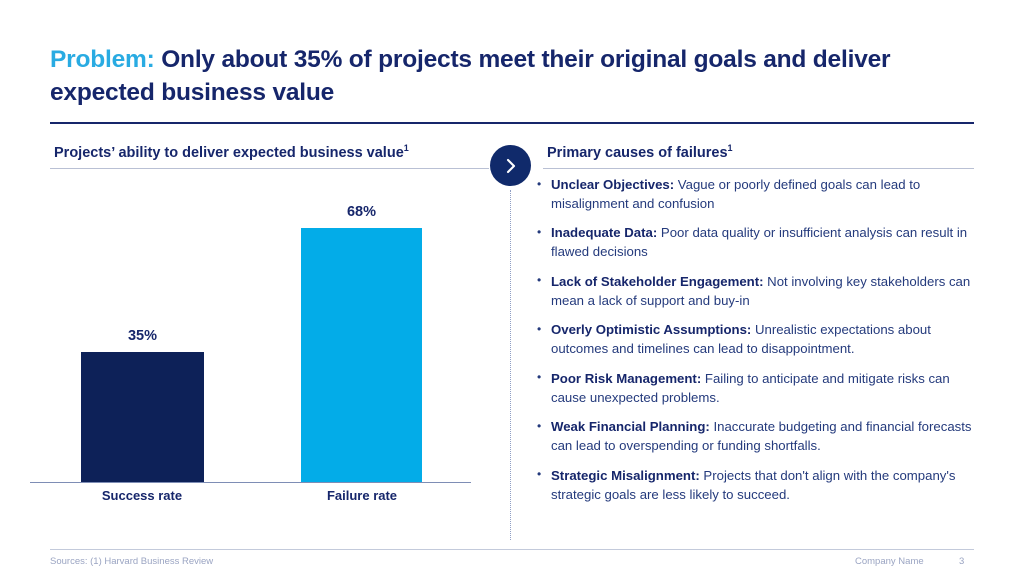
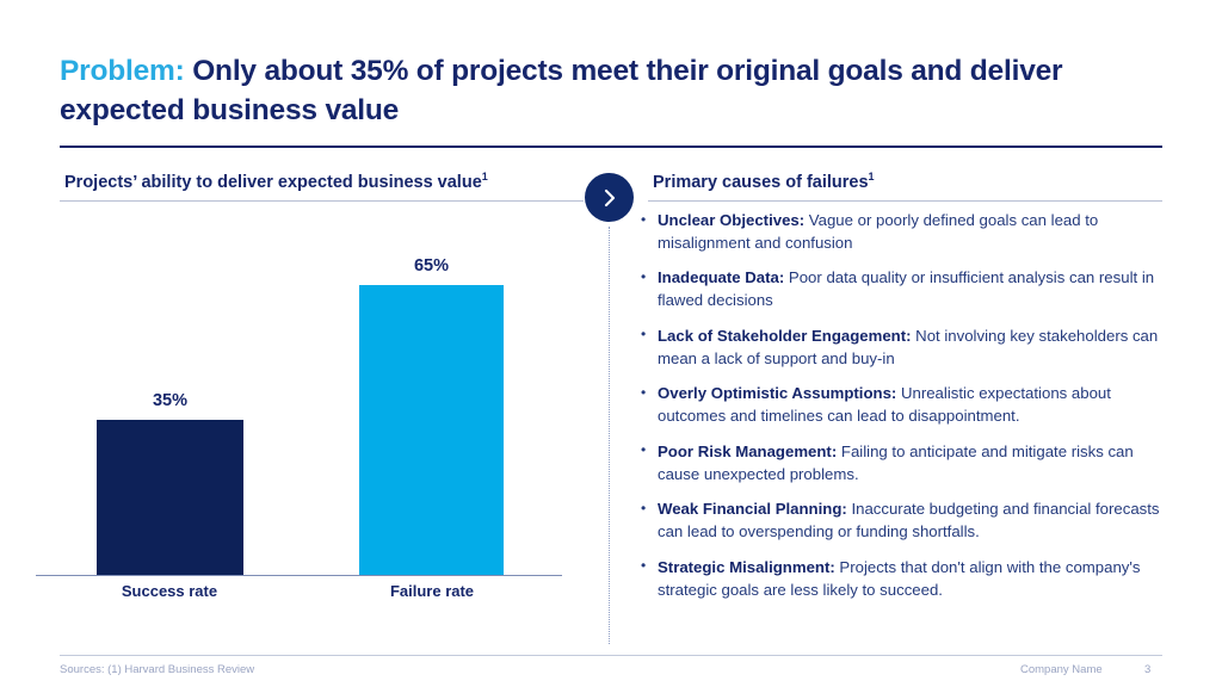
Failure rate: 68% -> 65%
